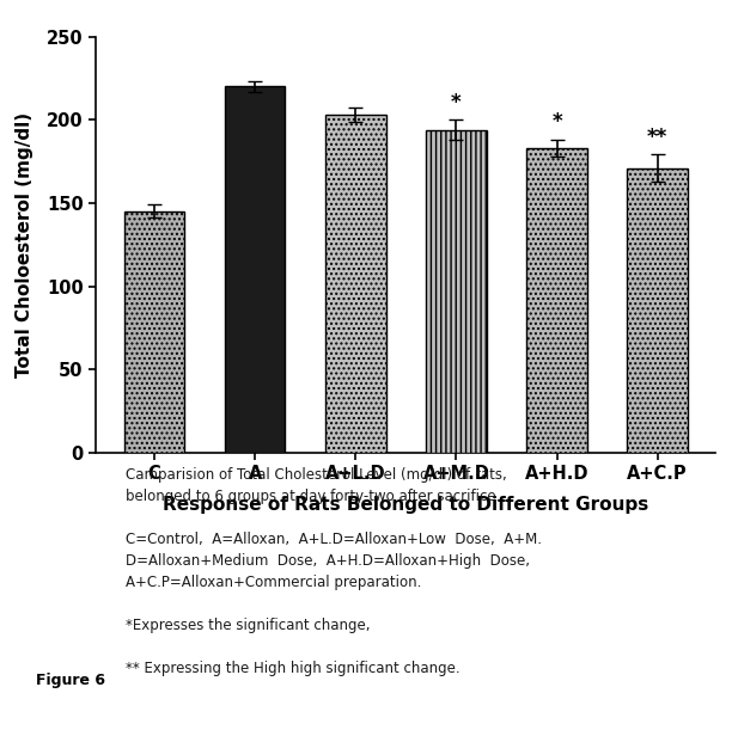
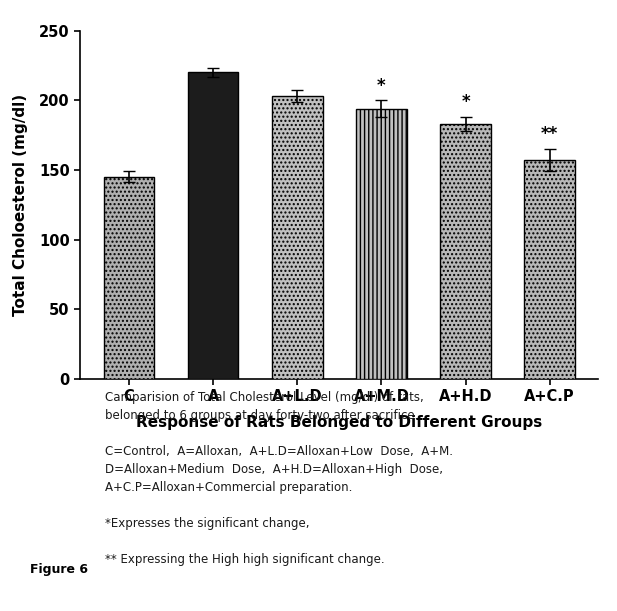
A+C.P: 171 -> 157
